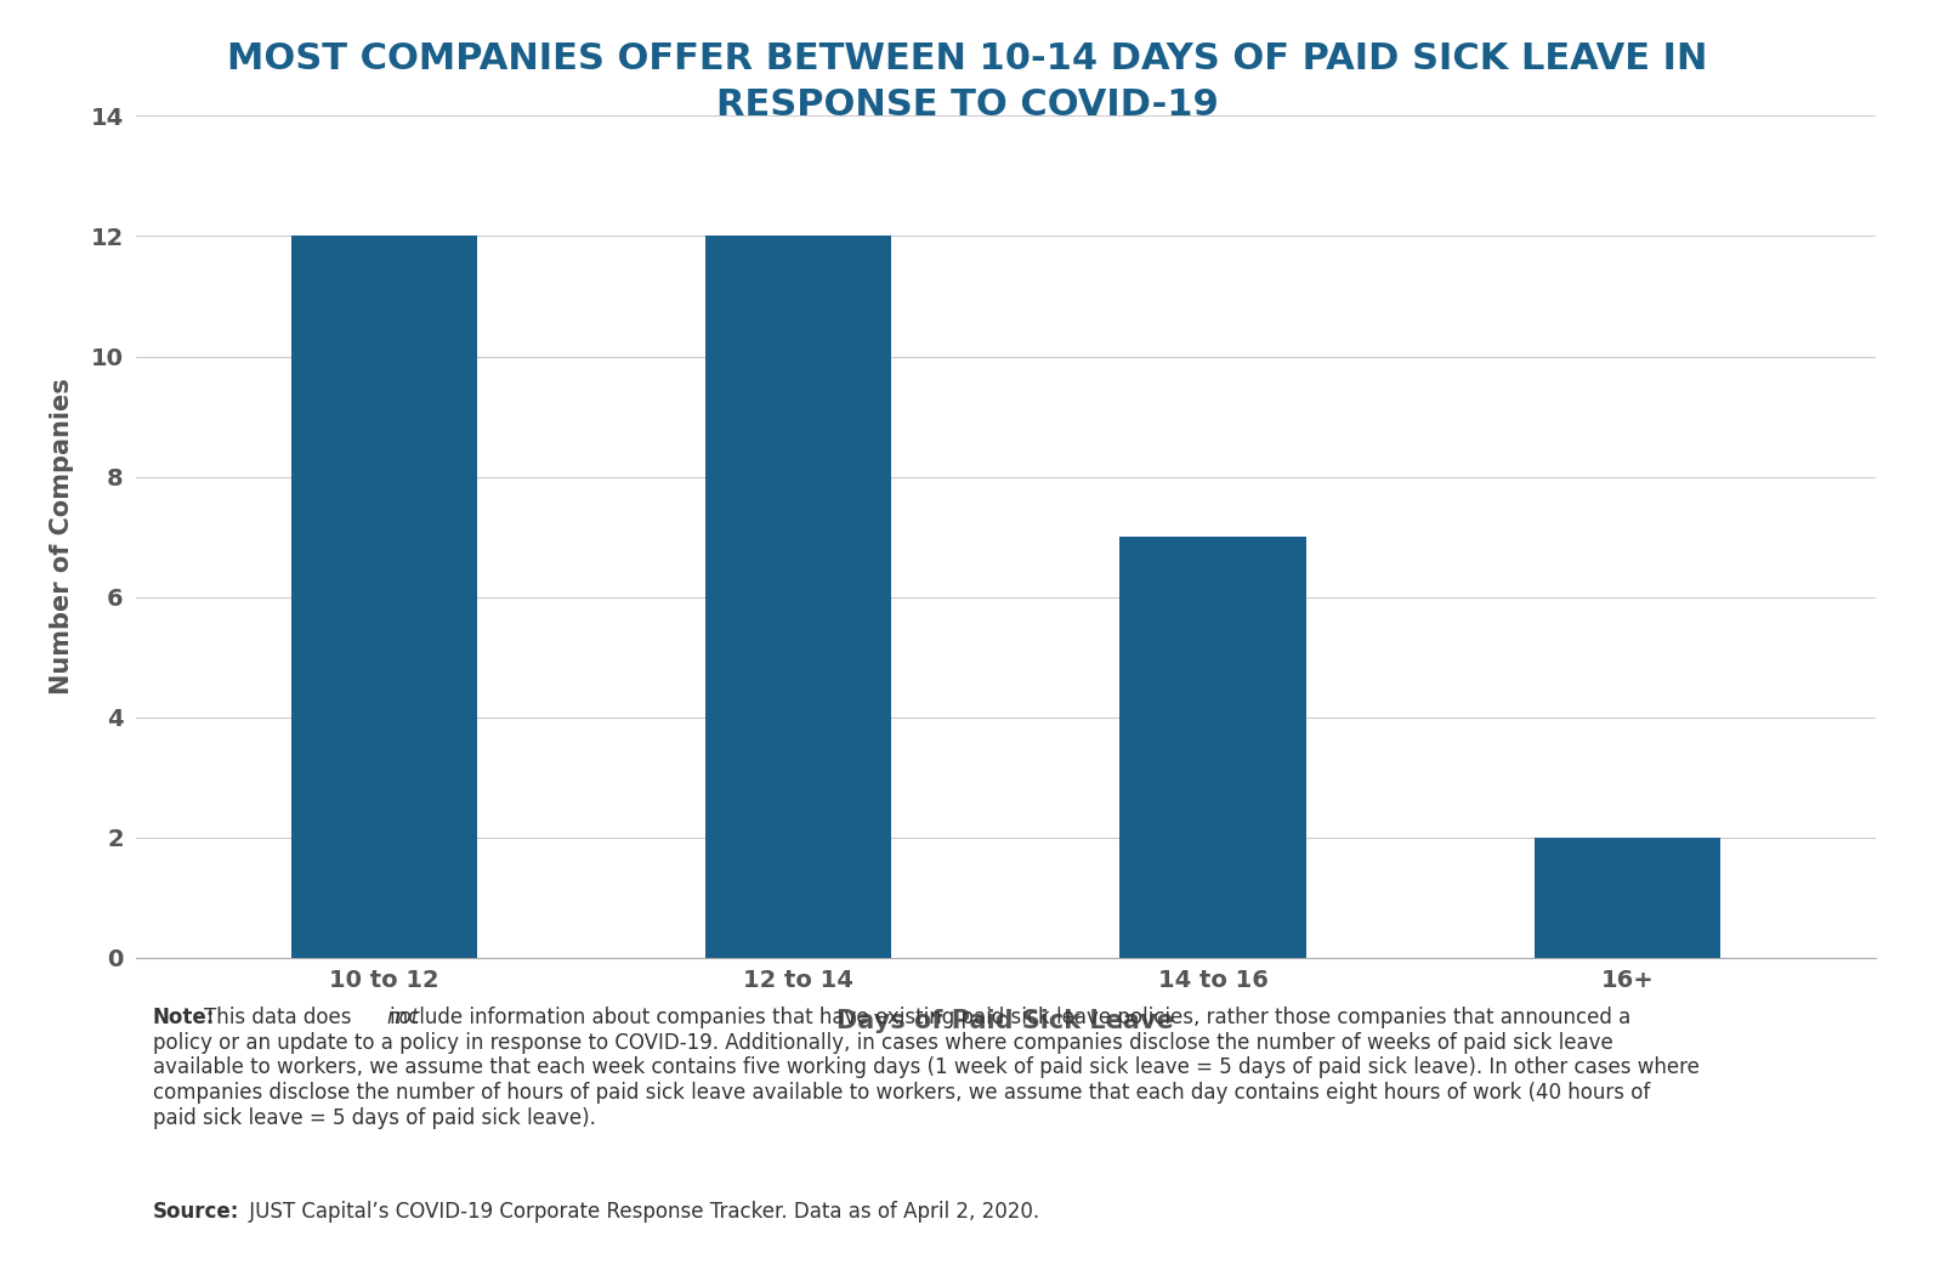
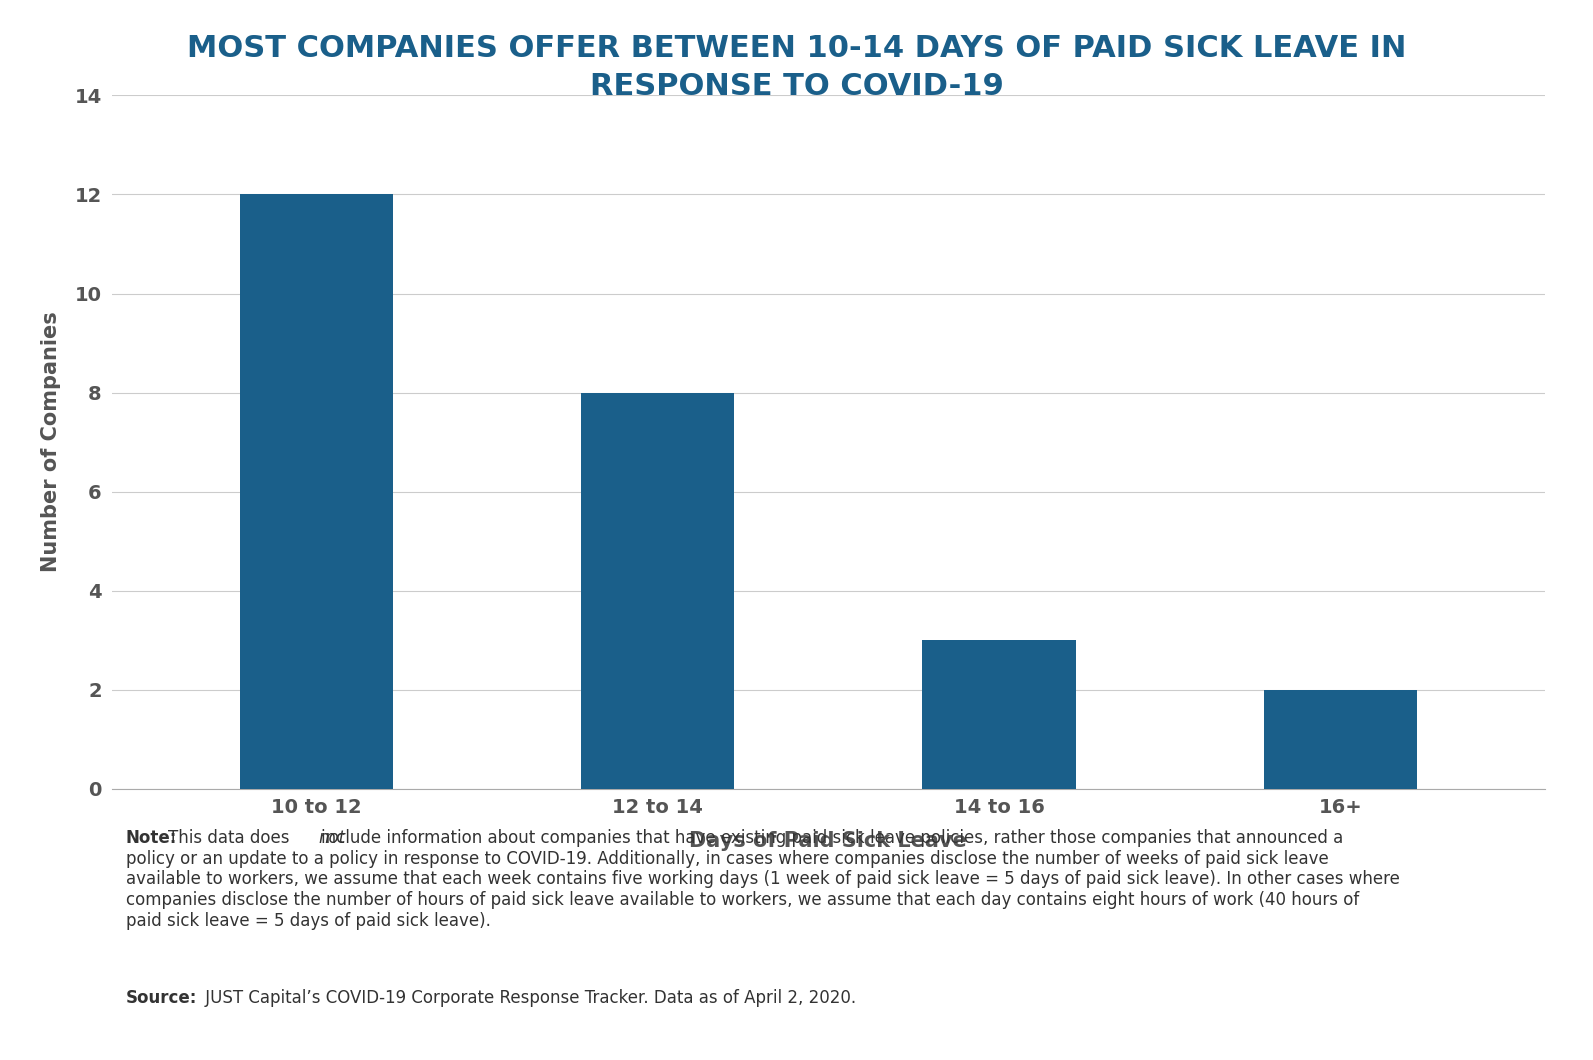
12 to 14: 12 -> 8
14 to 16: 7 -> 3
